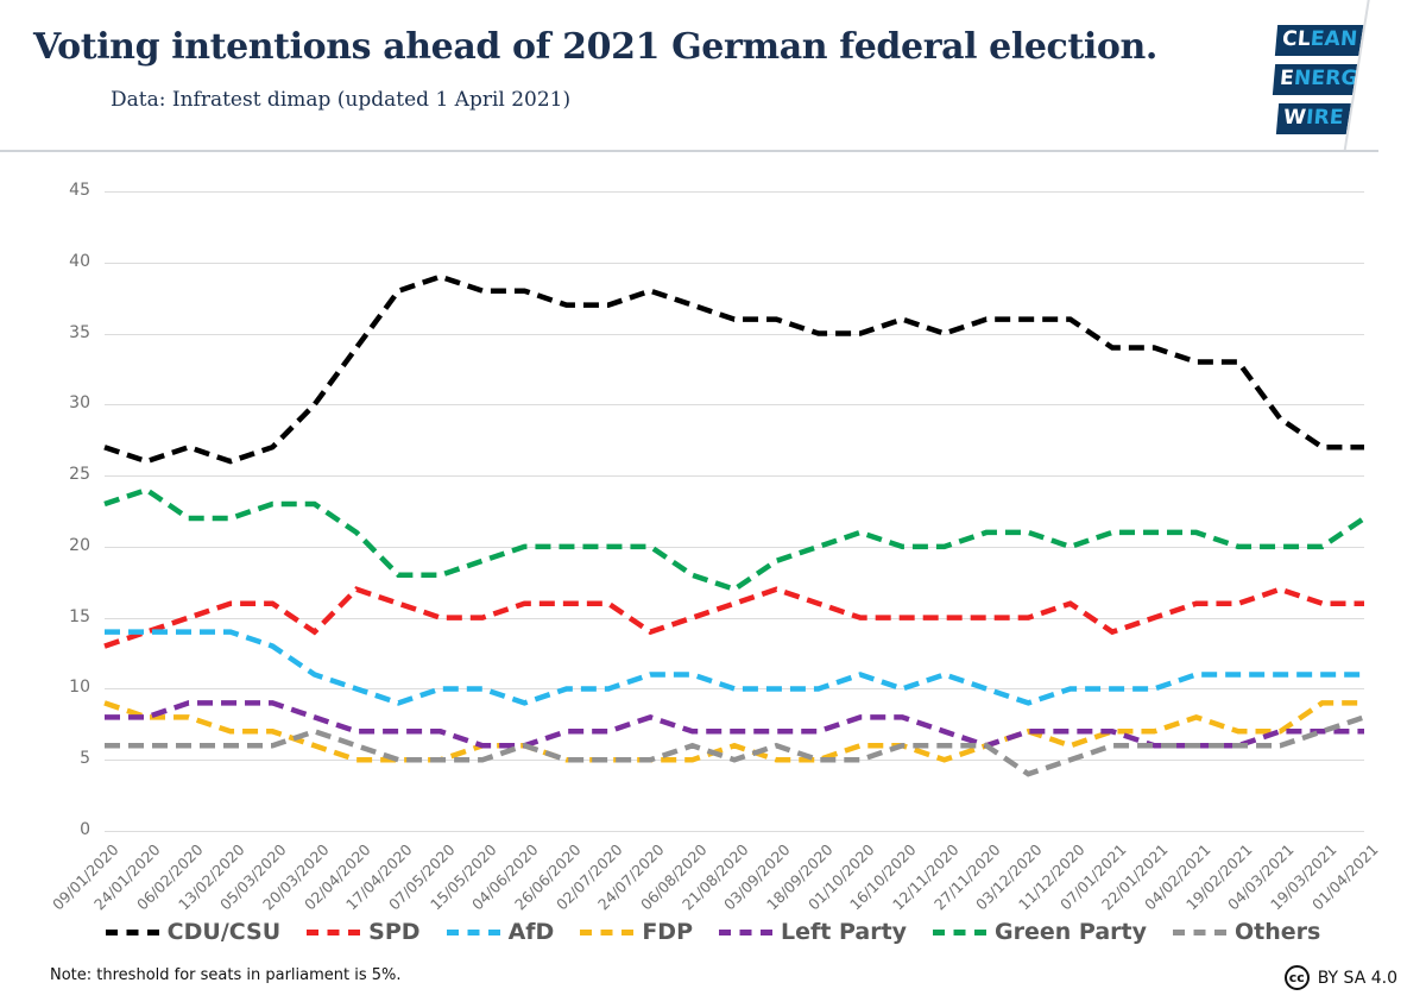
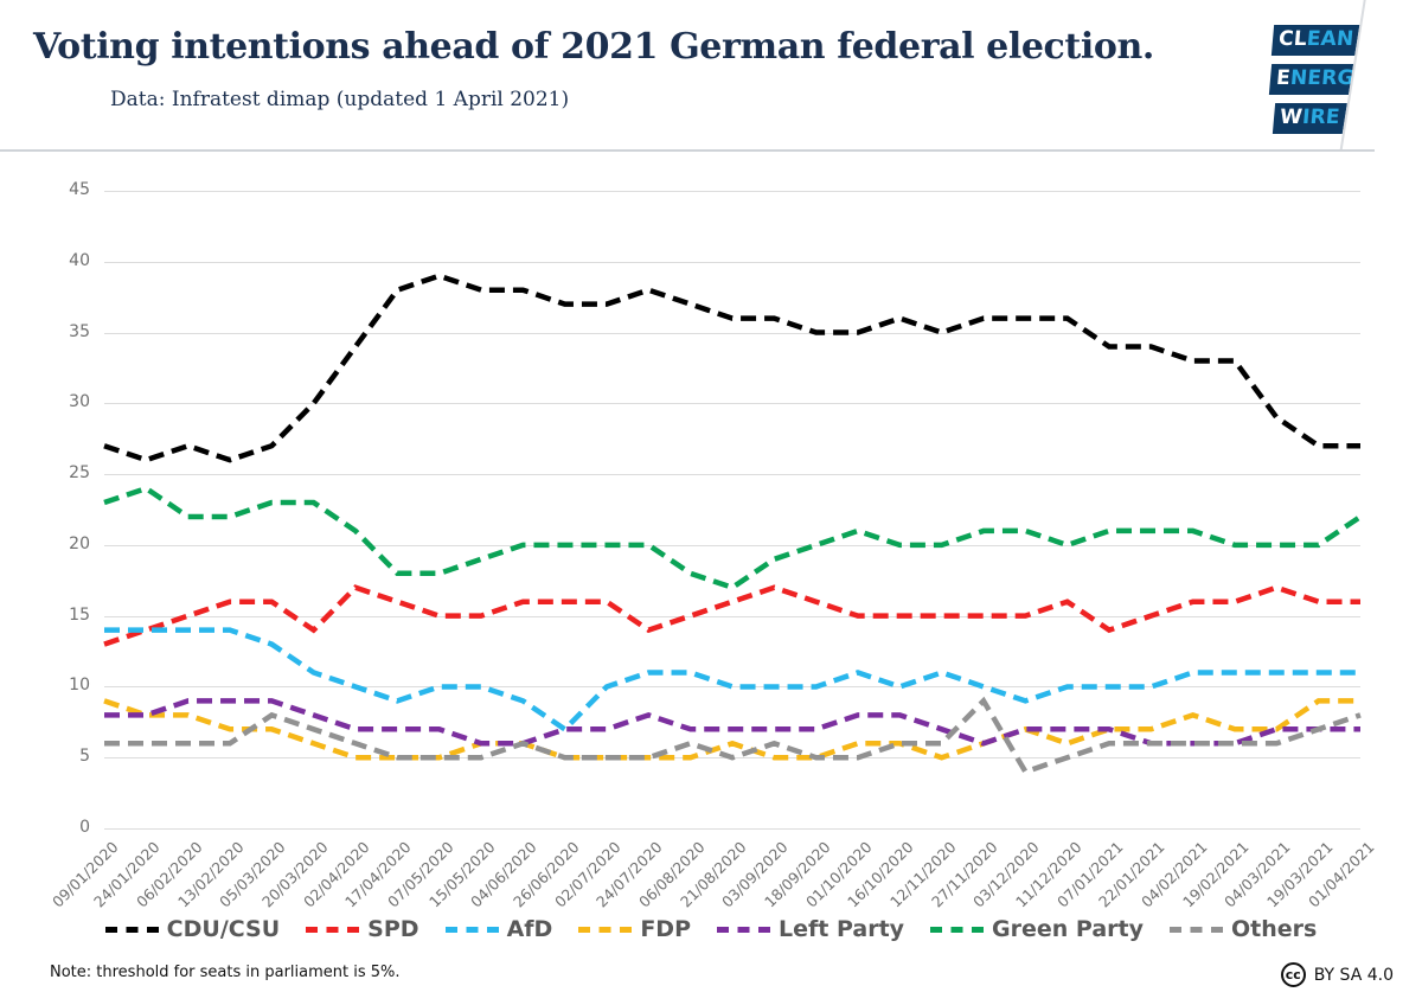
Others/05/03/2020: 6 -> 8
AfD/26/06/2020: 10 -> 7
Others/27/11/2020: 6 -> 9
